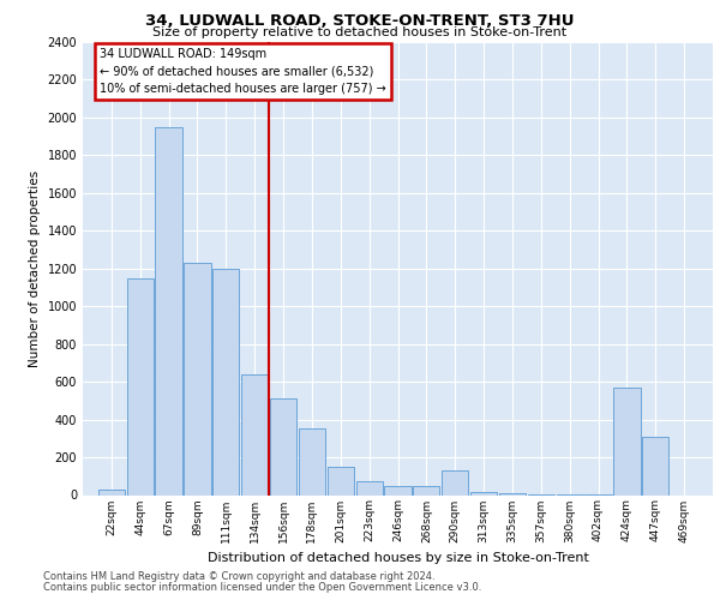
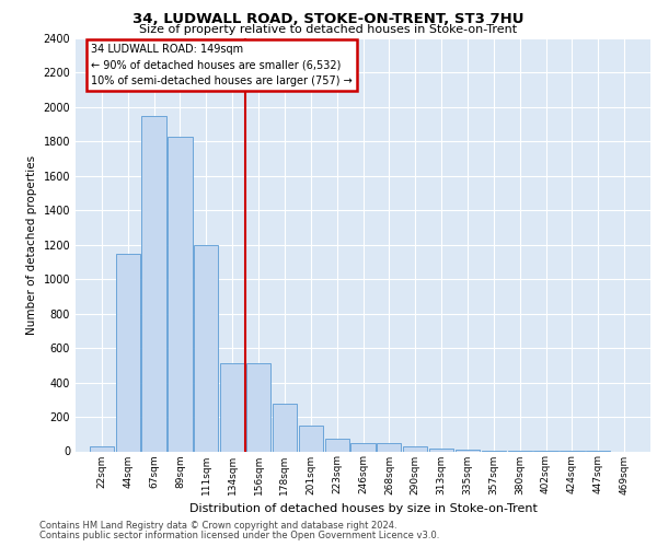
89sqm: 1230 -> 1830
134sqm: 640 -> 510
178sqm: 350 -> 280
290sqm: 130 -> 30
424sqm: 570 -> 0
447sqm: 310 -> 0
